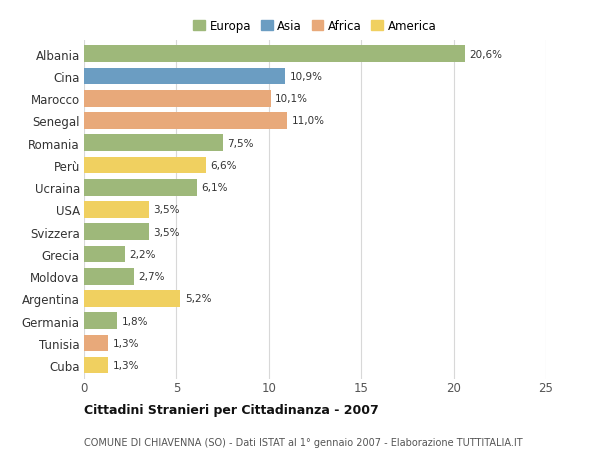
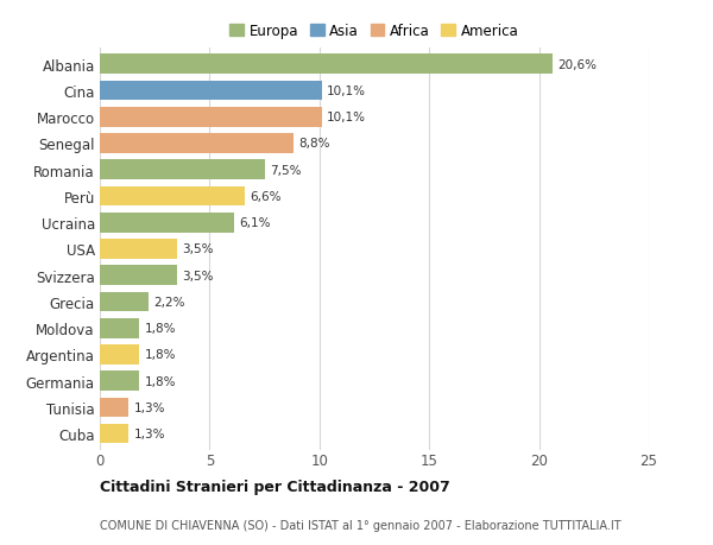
Cina: 10,9% -> 10,1%
Senegal: 11,0% -> 8,8%
Moldova: 2,7% -> 1,8%
Argentina: 5,2% -> 1,8%
